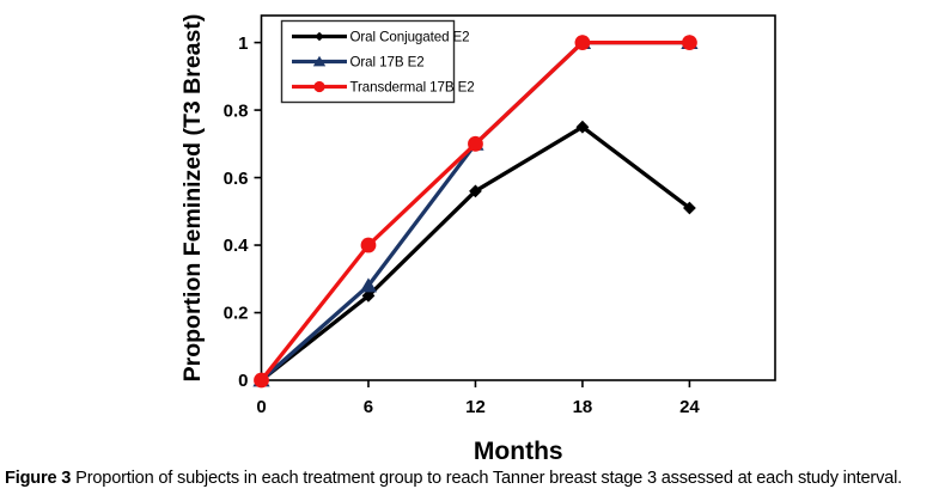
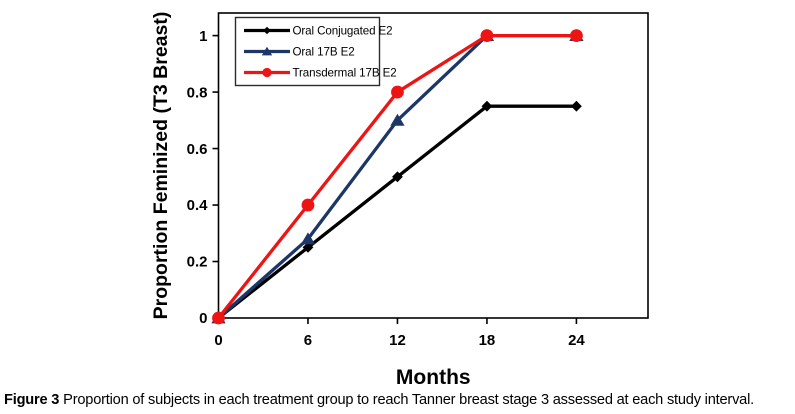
Oral Conjugated E2/12: 0.56 -> 0.50
Transdermal 17B E2/12: 0.7 -> 0.8
Oral Conjugated E2/24: 0.51 -> 0.75
